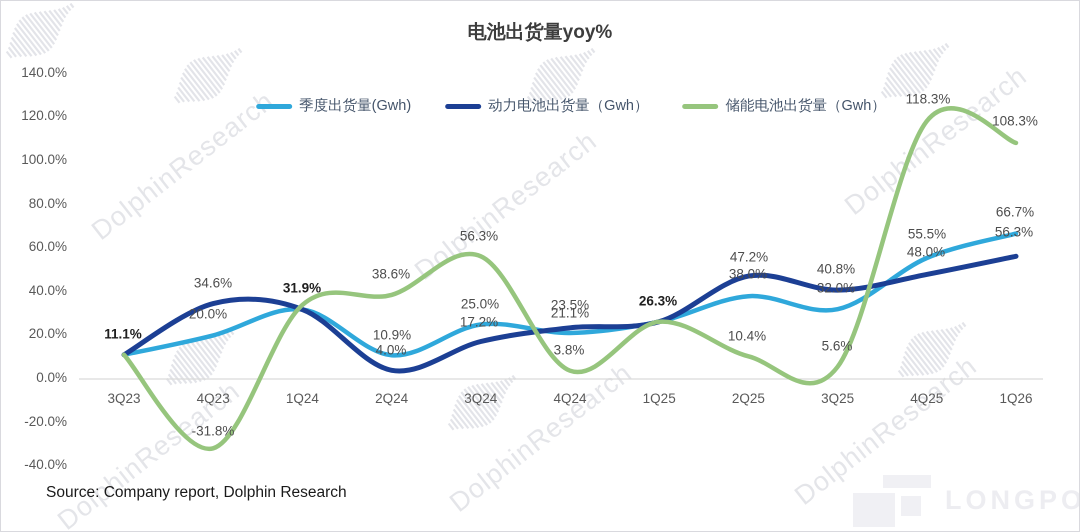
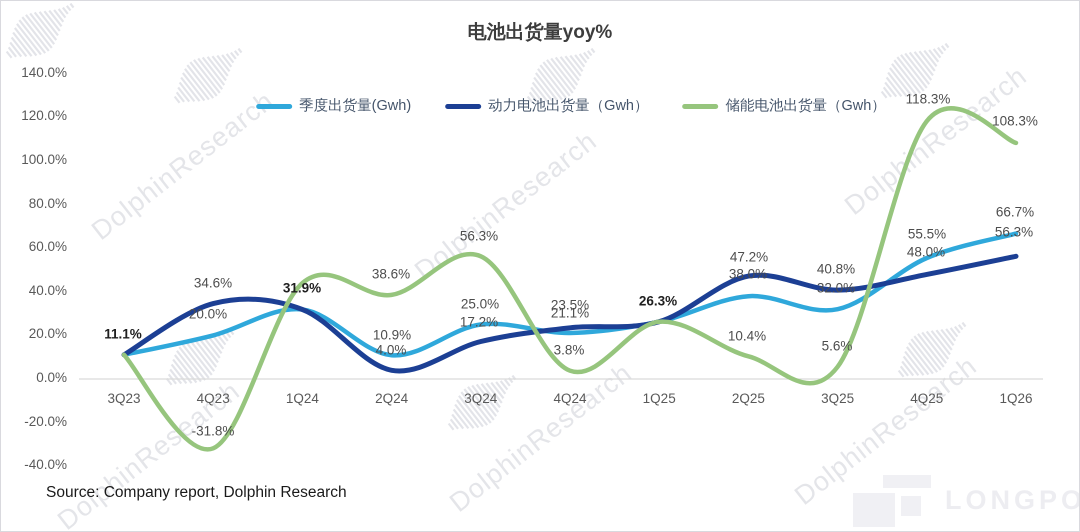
储能电池出货量（Gwh）/1Q24: 34% -> 44%
